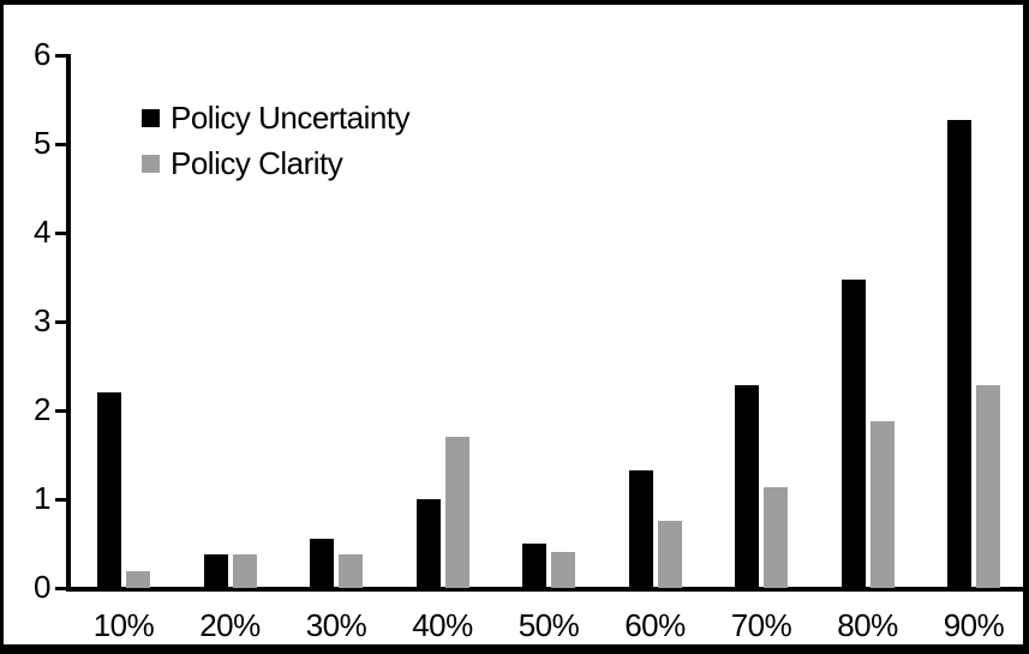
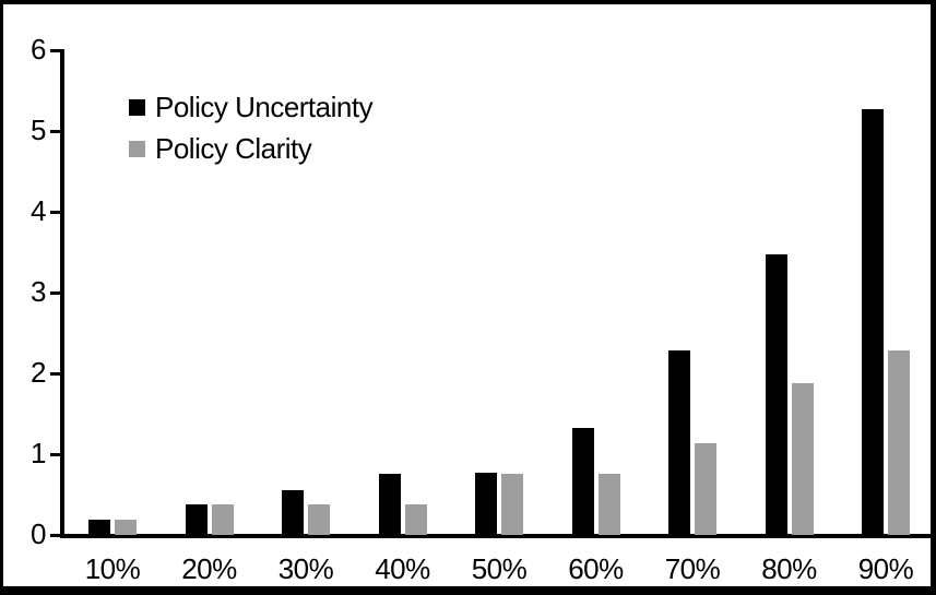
Policy Uncertainty/10%: 2.2 -> 0.2
Policy Uncertainty/40%: 1.0 -> 0.8
Policy Clarity/40%: 1.7 -> 0.4
Policy Uncertainty/50%: 0.5 -> 0.8
Policy Clarity/50%: 0.4 -> 0.8
